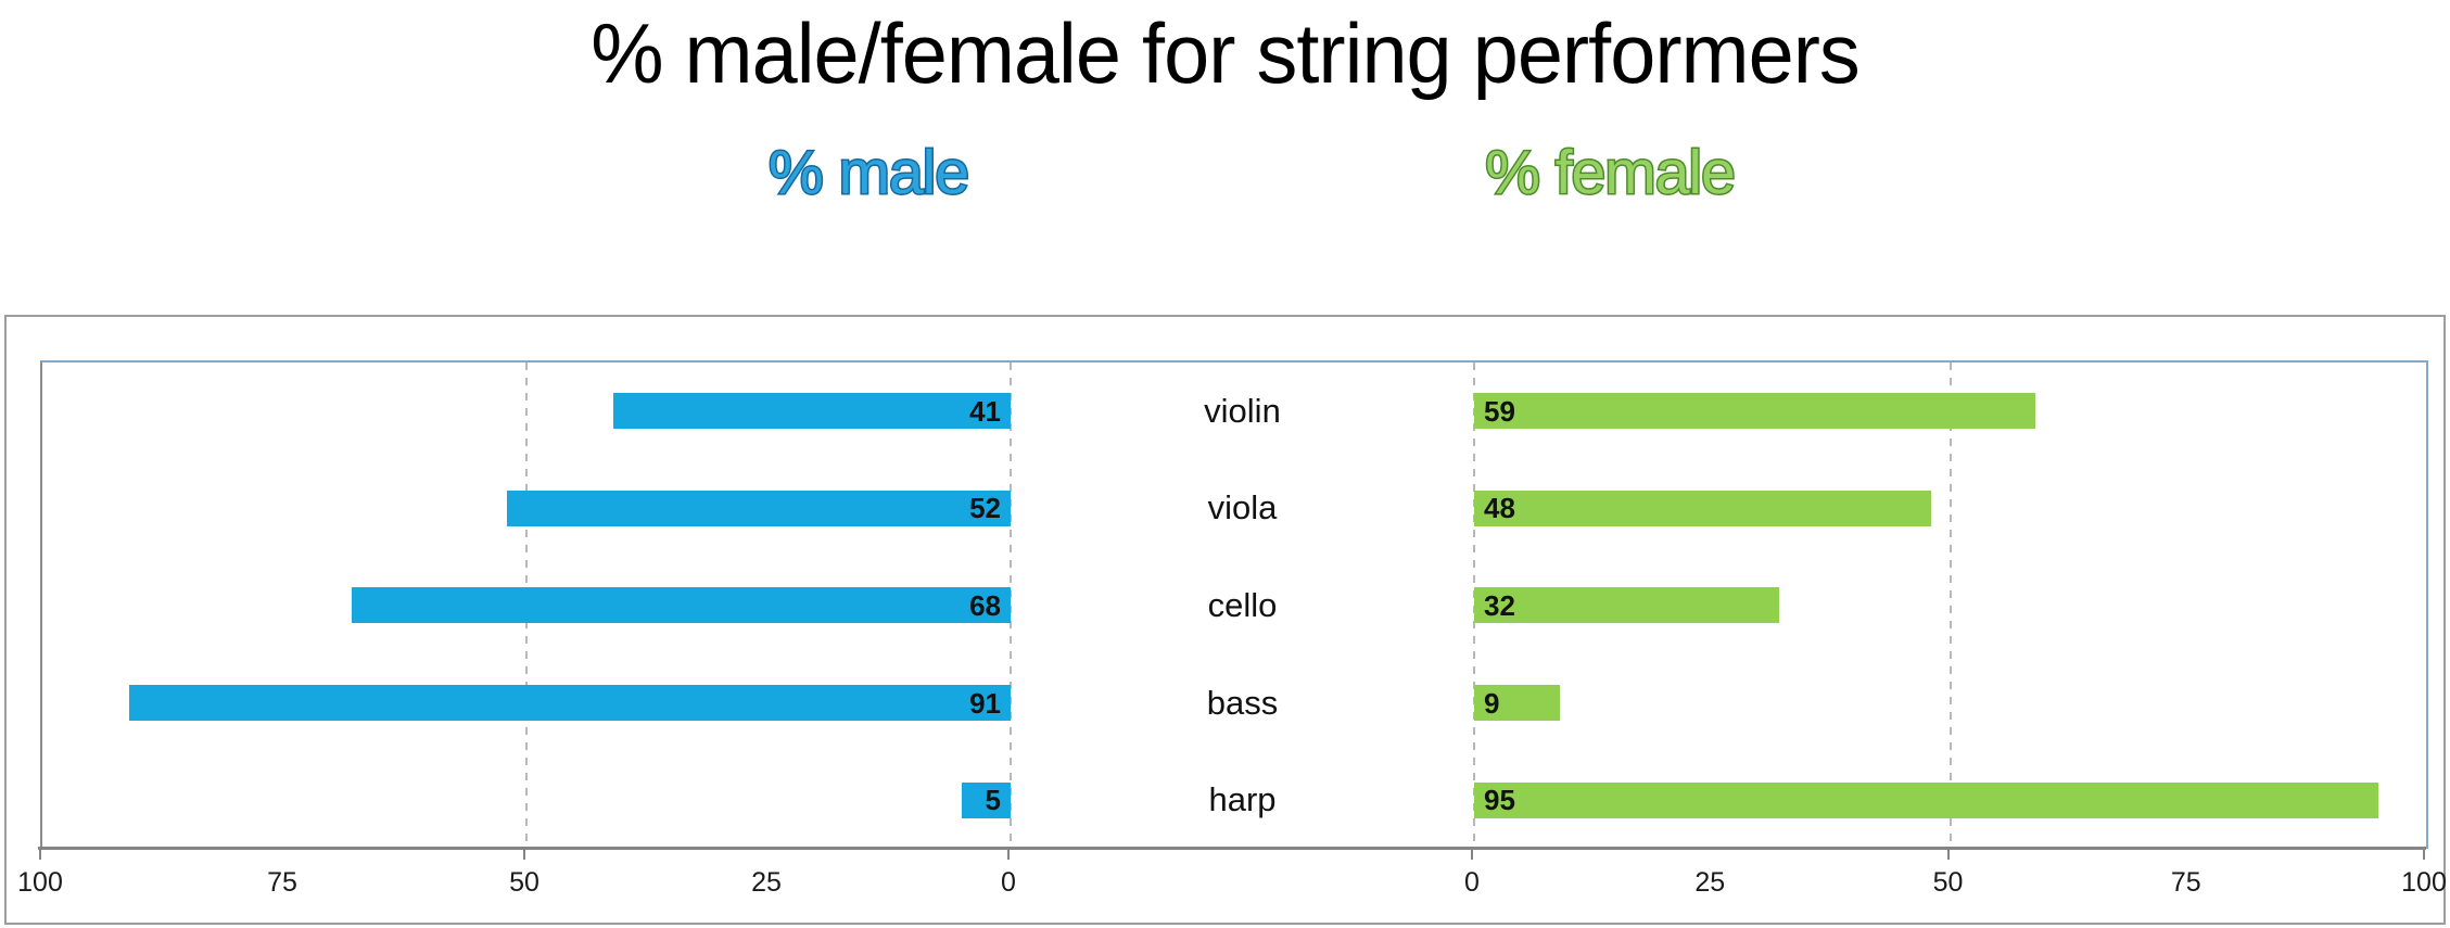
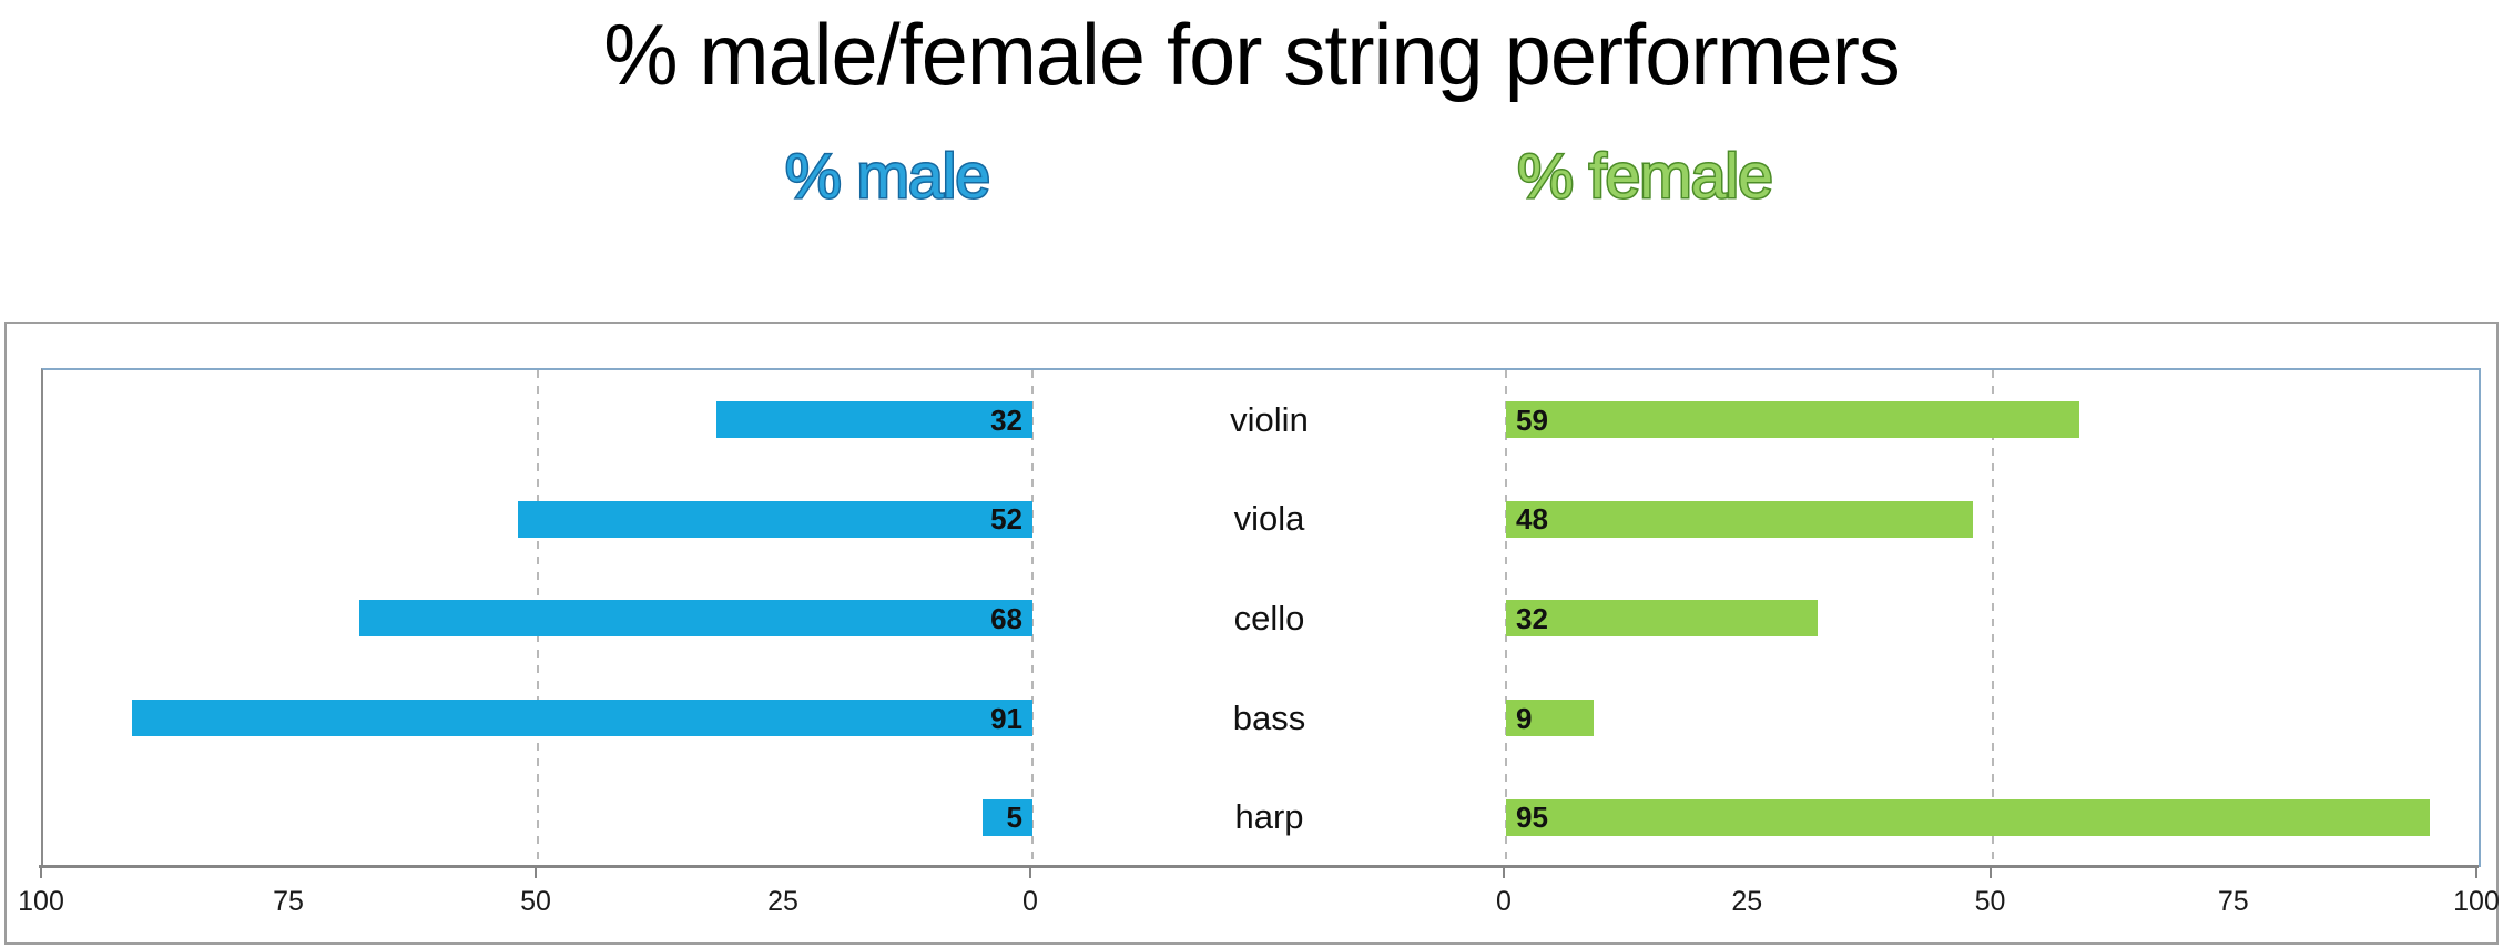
% male/violin: 41 -> 32
